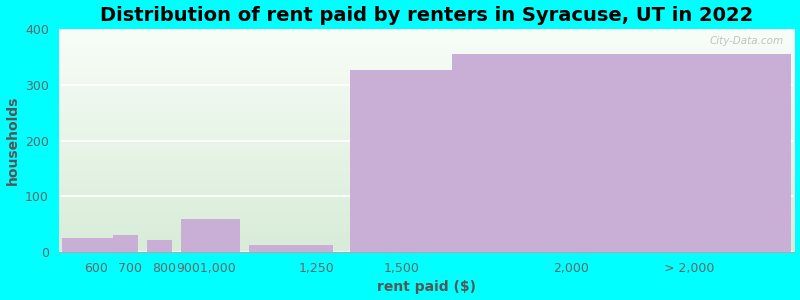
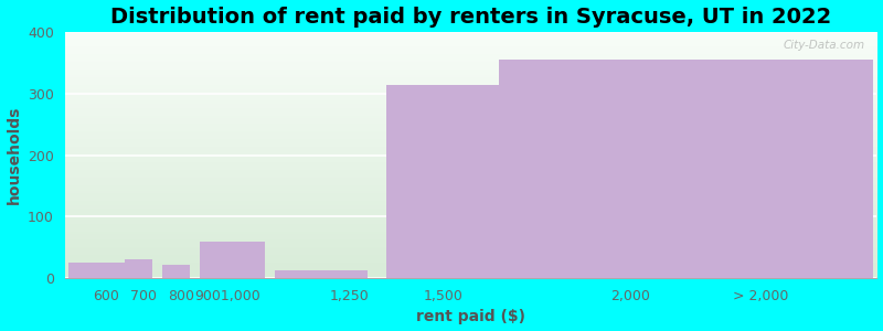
1,500: 327 -> 314
